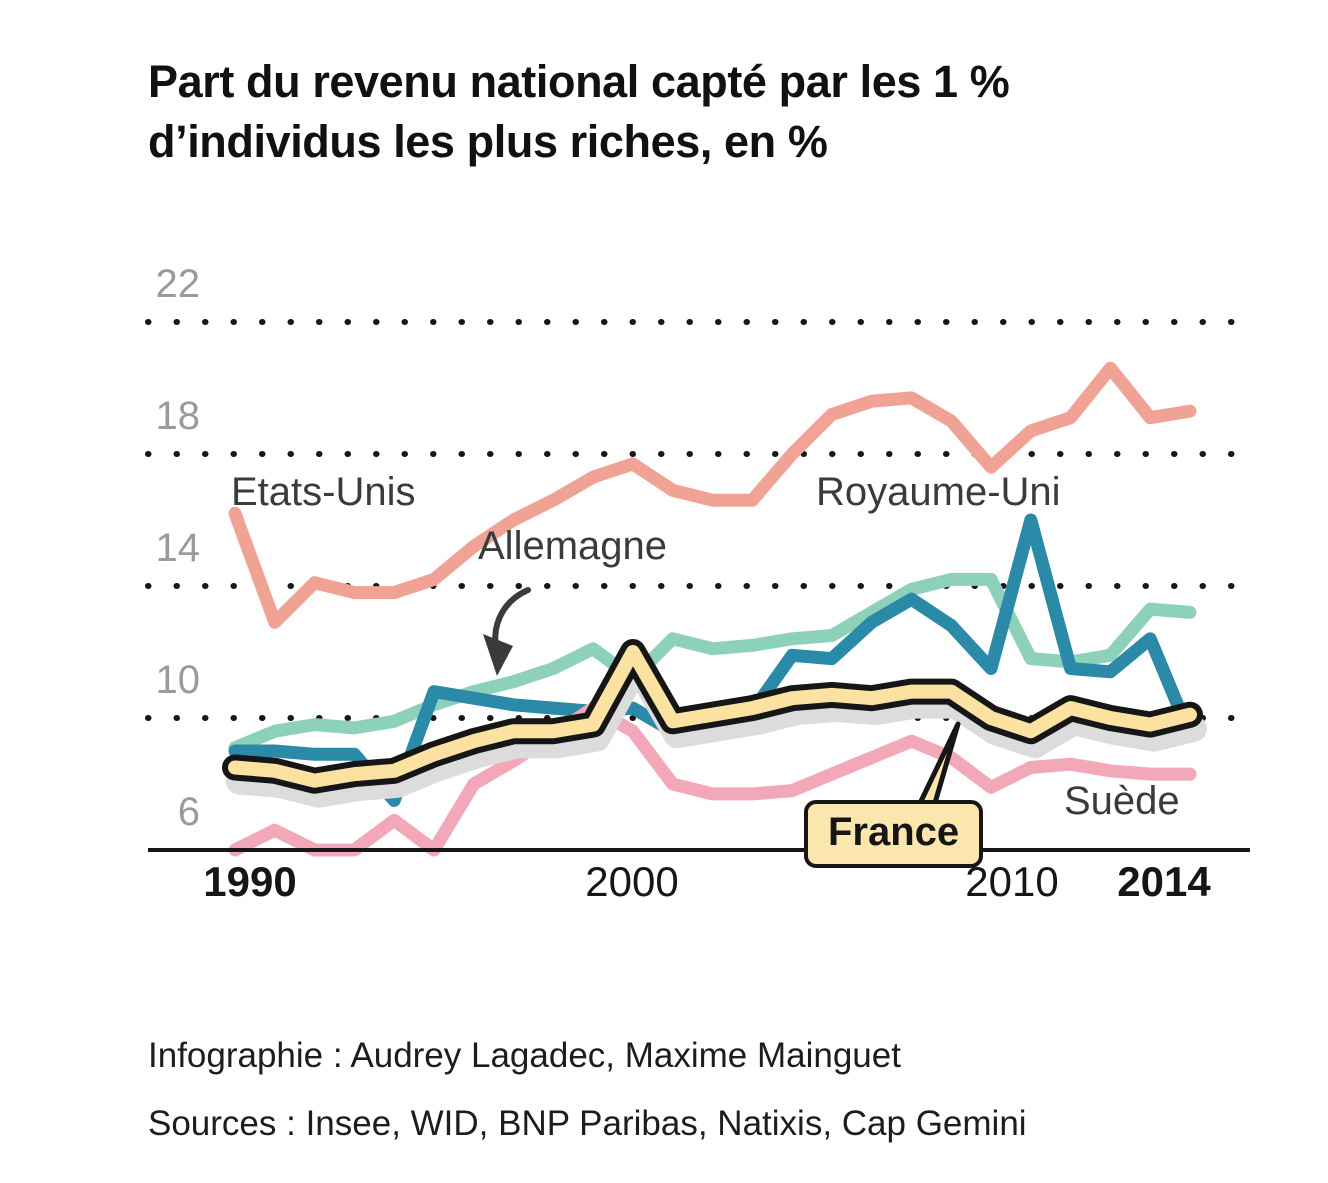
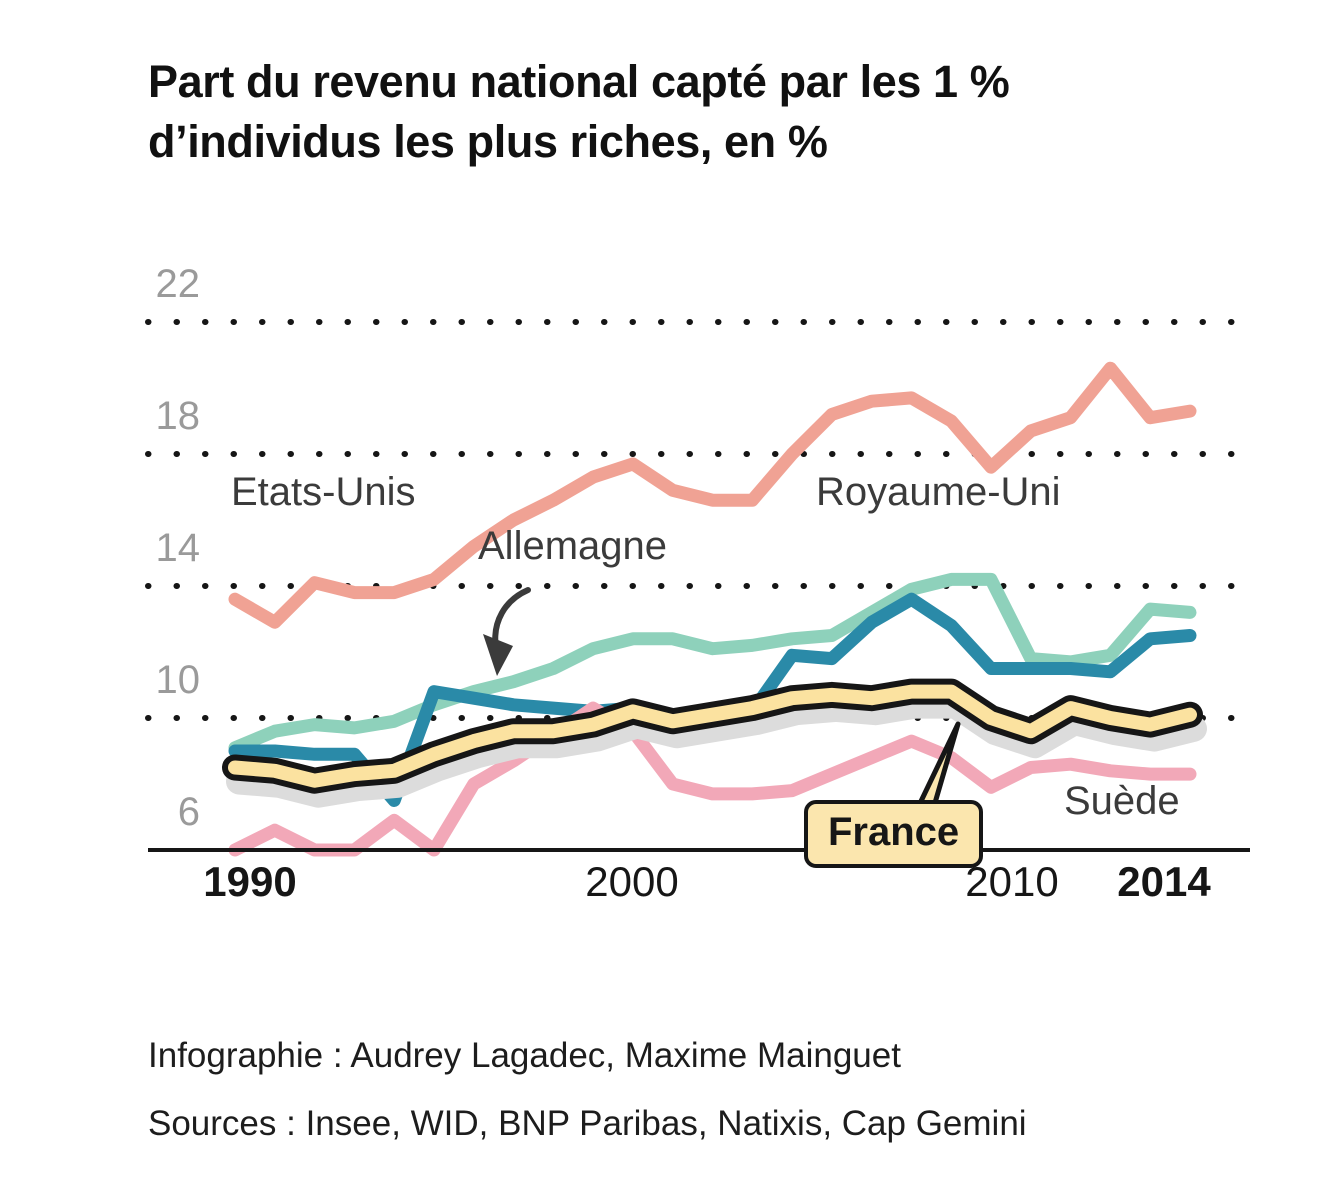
Etats-Unis/1990: 16.2 -> 13.6
Allemagne/2000: 11.2 -> 12.4
France/2000: 12.0 -> 10.2
Royaume-Uni/2010: 16.0 -> 11.5
Royaume-Uni/2014: 9.5 -> 12.5
